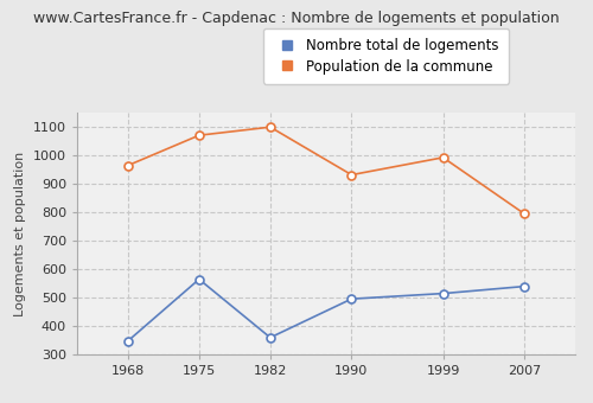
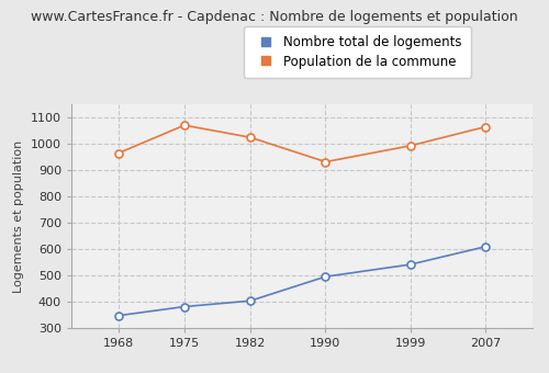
Nombre total de logements/1975: 565 -> 382
Nombre total de logements/1982: 360 -> 404
Population de la commune/1982: 1100 -> 1025
Nombre total de logements/1999: 515 -> 542
Nombre total de logements/2007: 540 -> 610
Population de la commune/2007: 795 -> 1065
